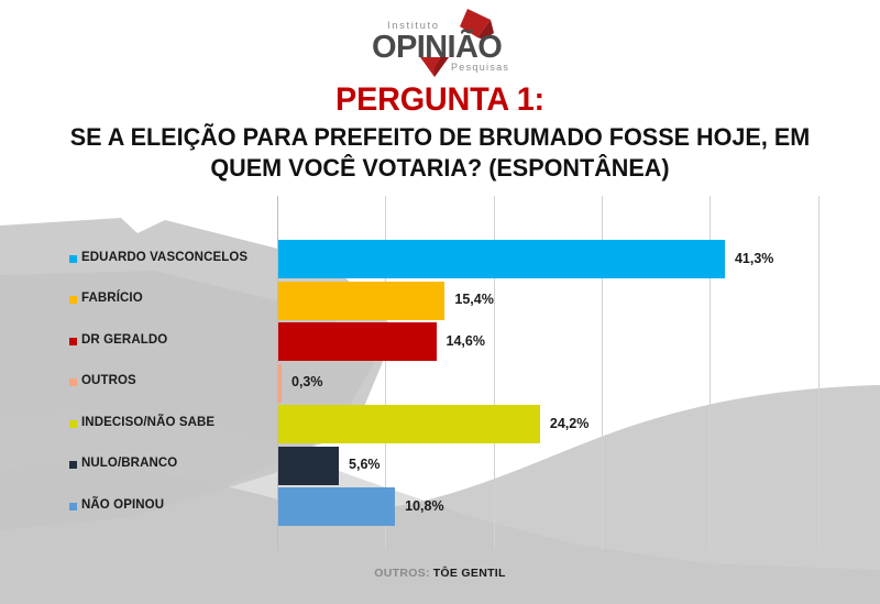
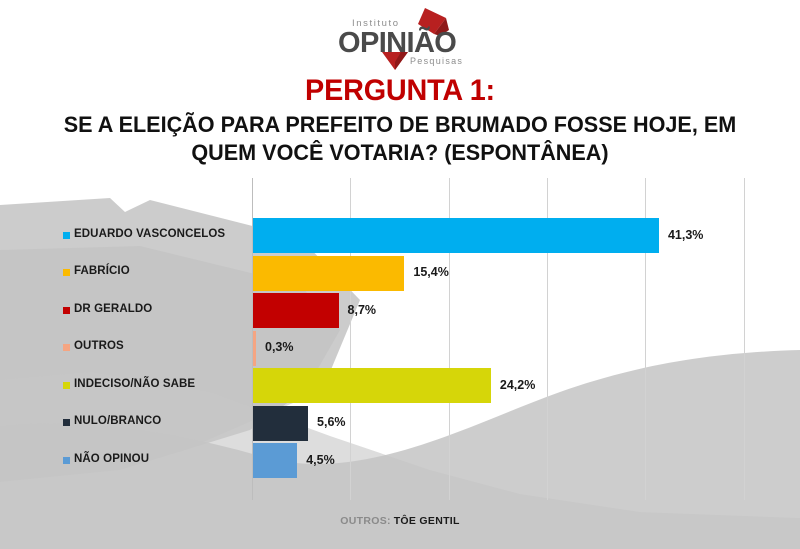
DR GERALDO: 14,6% -> 8,7%
NÃO OPINOU: 10,8% -> 4,5%
